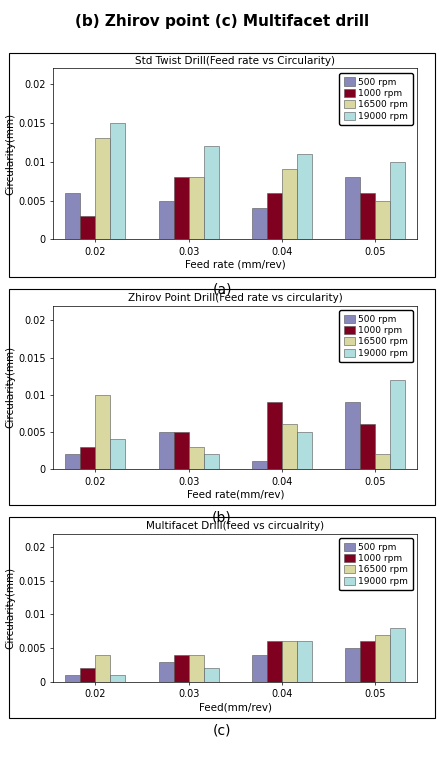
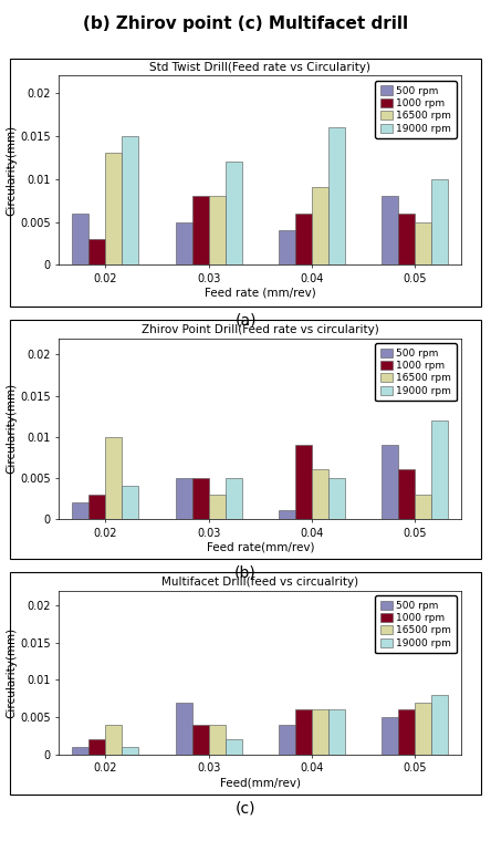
Std Twist Drill(Feed rate vs Circularity)/19000 rpm/0.04: 0.011 -> 0.016
Zhirov Point Drill(Feed rate vs circularity)/19000 rpm/0.03: 0.002 -> 0.005
Zhirov Point Drill(Feed rate vs circularity)/16500 rpm/0.05: 0.002 -> 0.003
Multifacet Drill(feed vs circualrity)/500 rpm/0.03: 0.003 -> 0.007
